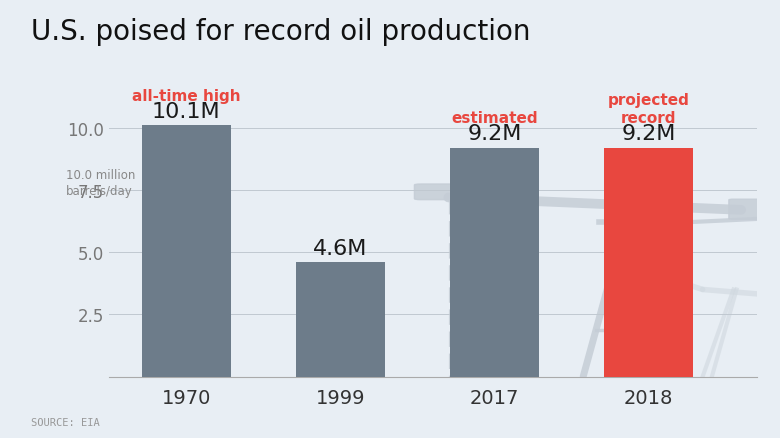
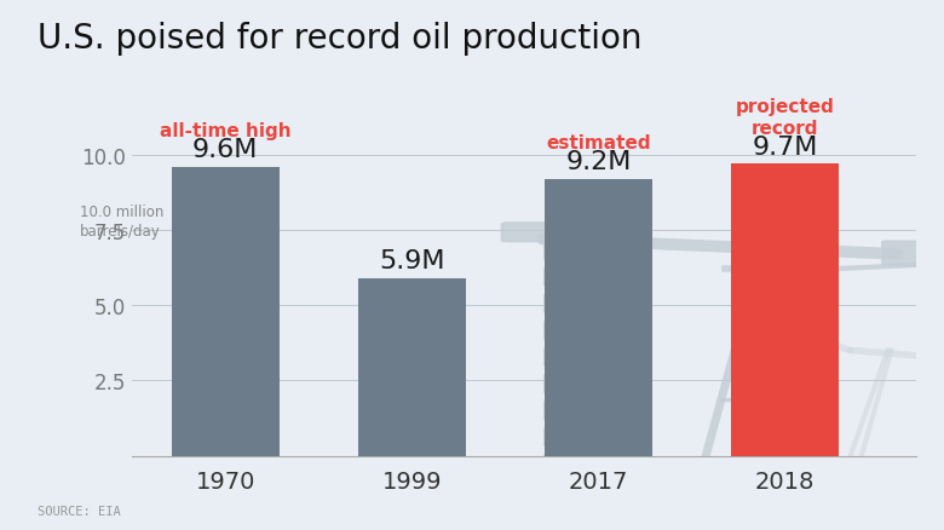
1970: 10.1M -> 9.6M
1999: 4.6M -> 5.9M
2018: 9.2M -> 9.7M
